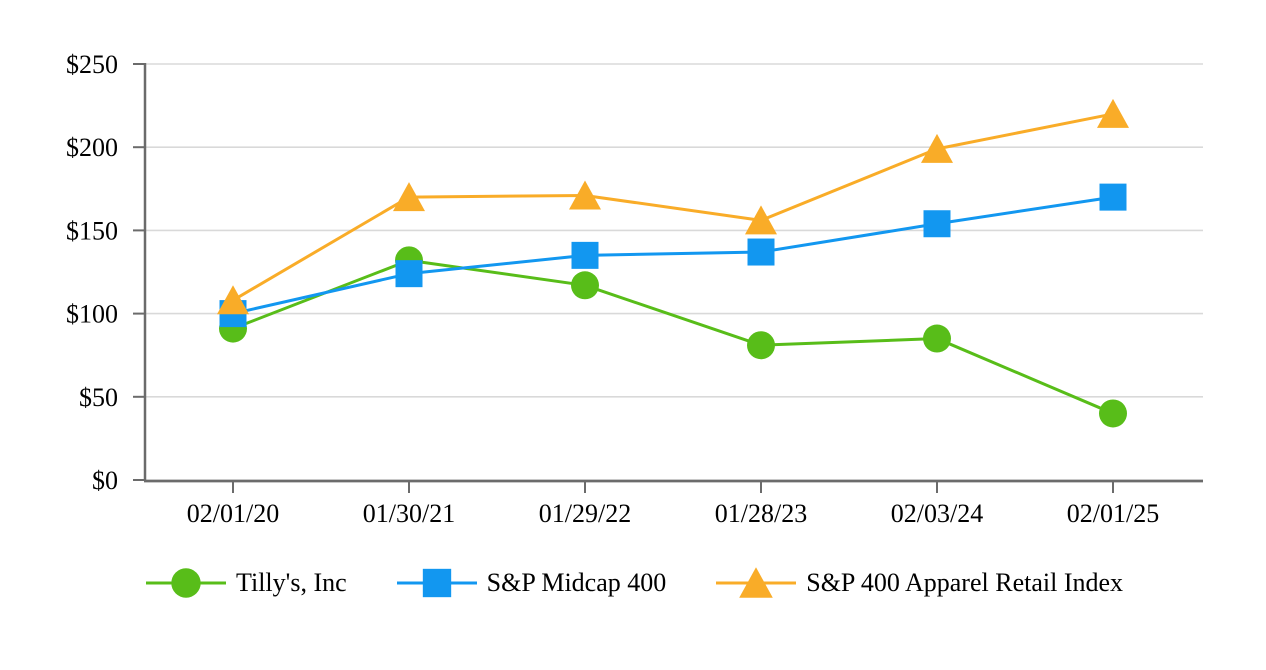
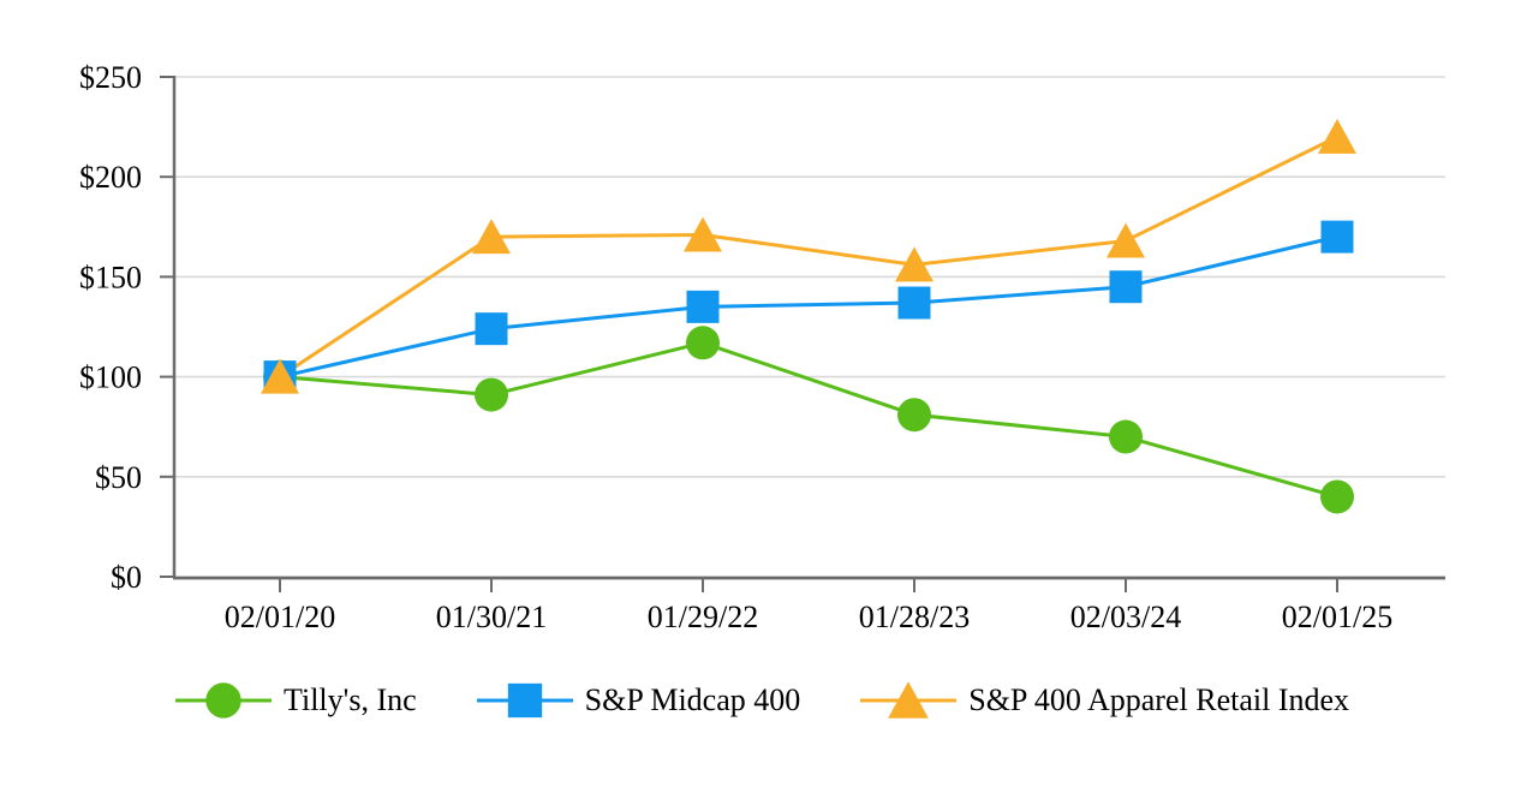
Tilly's, Inc/02/01/20: $91 -> $100
S&P 400 Apparel Retail Index/02/01/20: $108 -> $100
Tilly's, Inc/01/30/21: $132 -> $91
Tilly's, Inc/02/03/24: $85 -> $70
S&P Midcap 400/02/03/24: $154 -> $145
S&P 400 Apparel Retail Index/02/03/24: $199 -> $168
